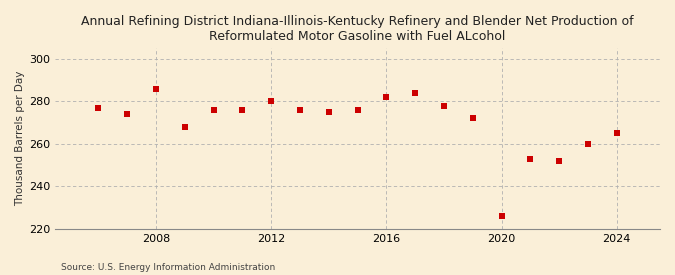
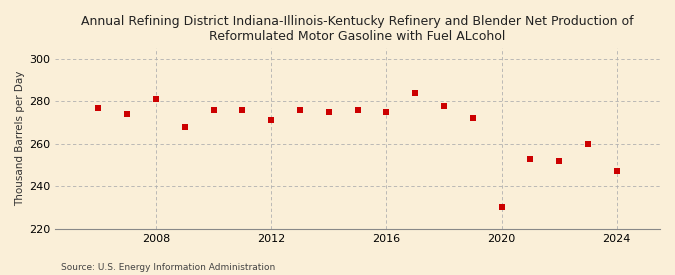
2008: 286 -> 281
2012: 280 -> 271
2016: 282 -> 275
2020: 226 -> 230
2024: 265 -> 247
